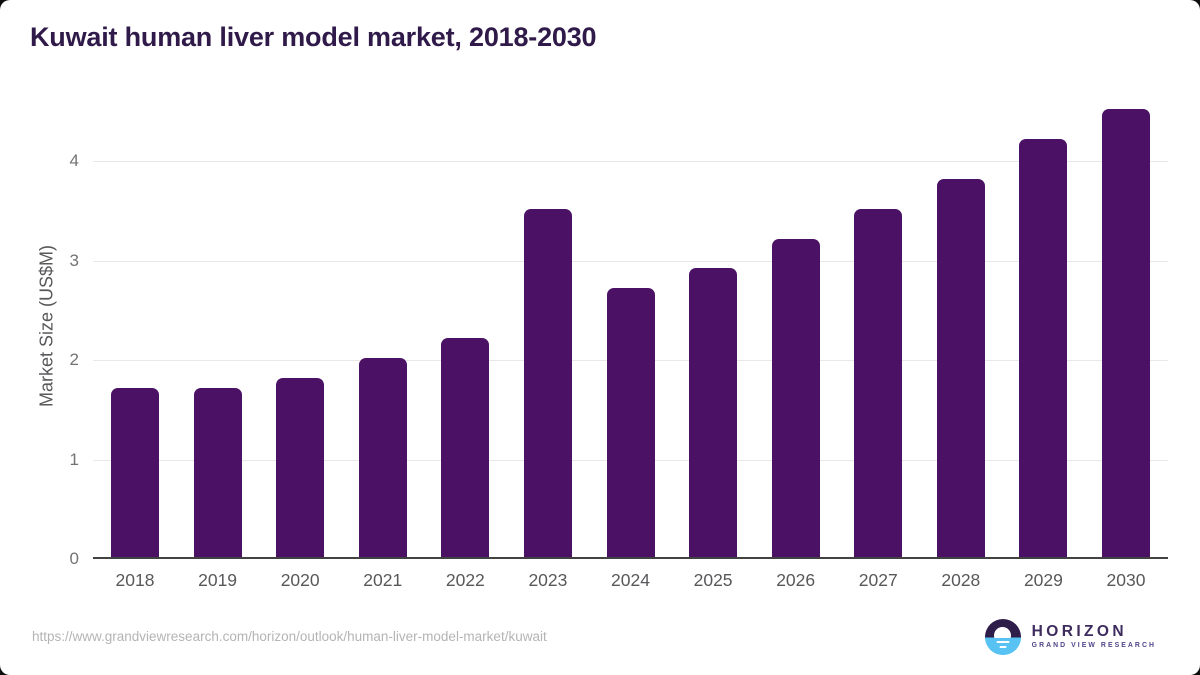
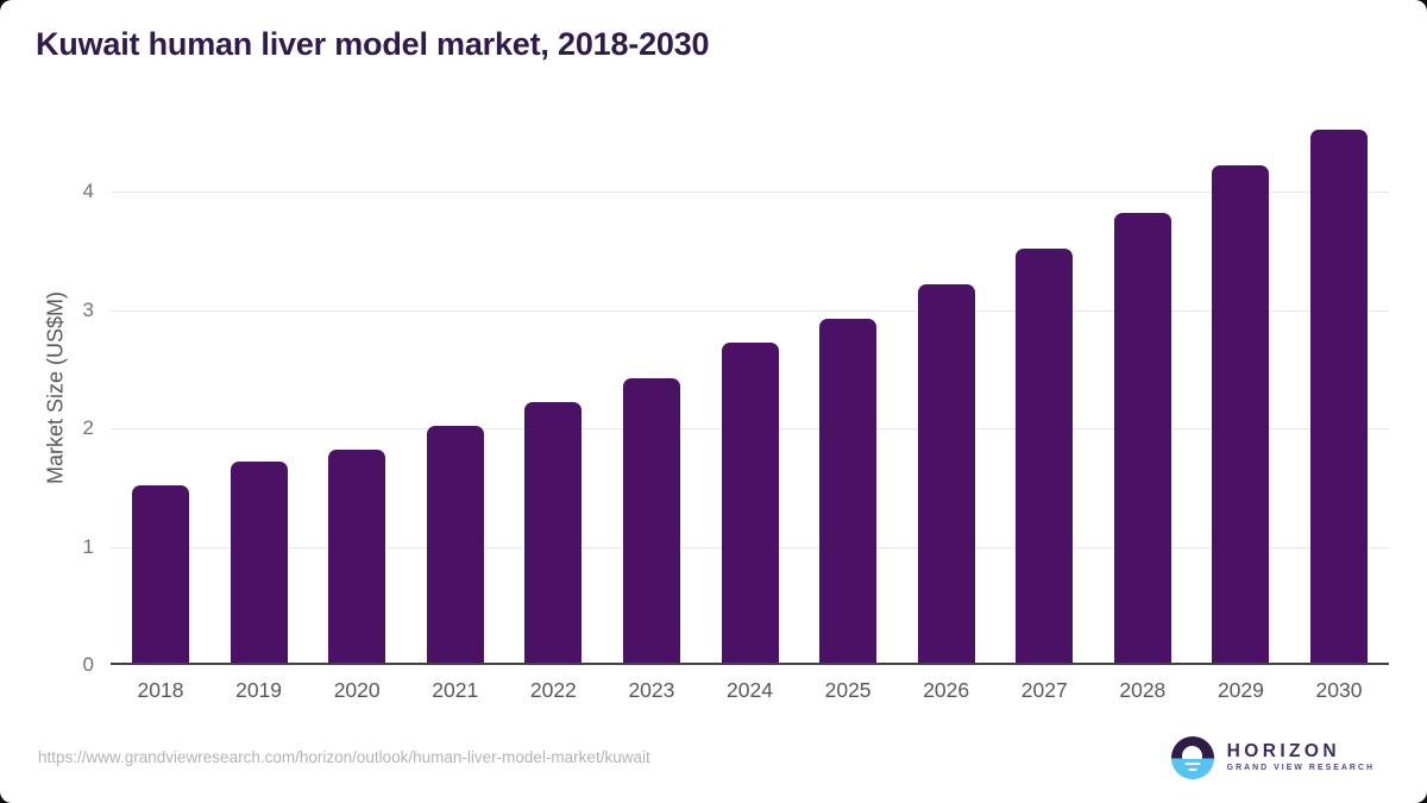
2018: 1.7 -> 1.5
2023: 3.5 -> 2.4
